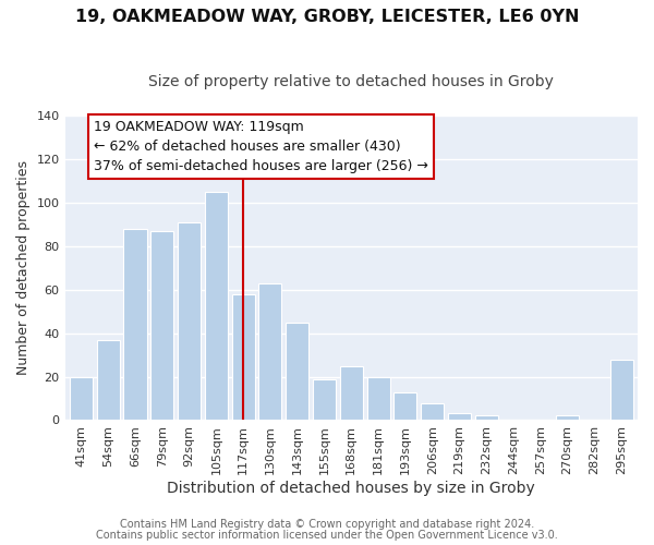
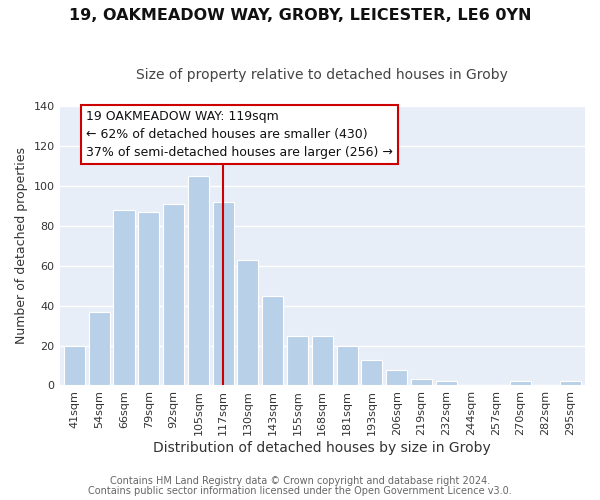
117sqm: 58 -> 92
155sqm: 19 -> 25
295sqm: 28 -> 2
